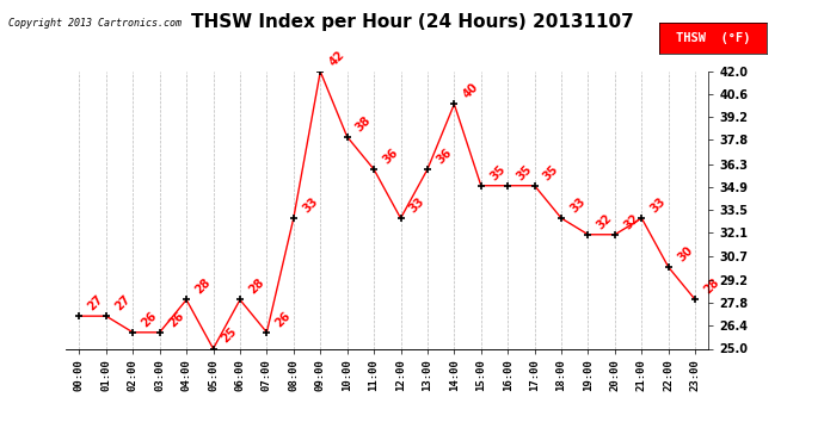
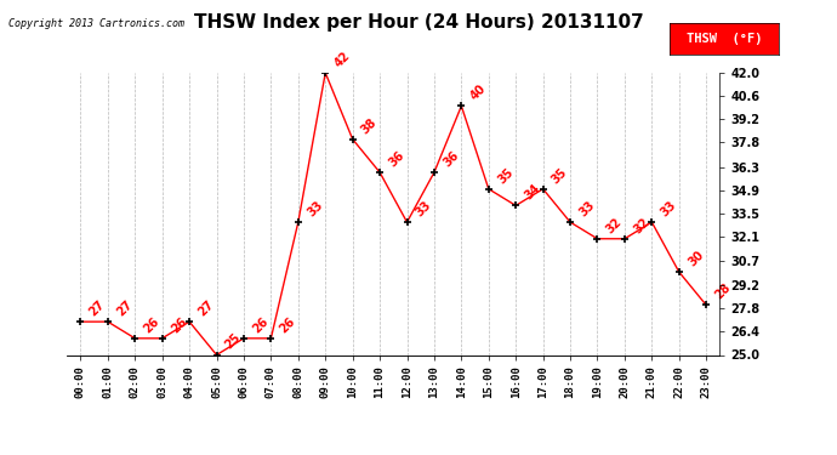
04:00: 28 -> 27
06:00: 28 -> 26
16:00: 35 -> 34
